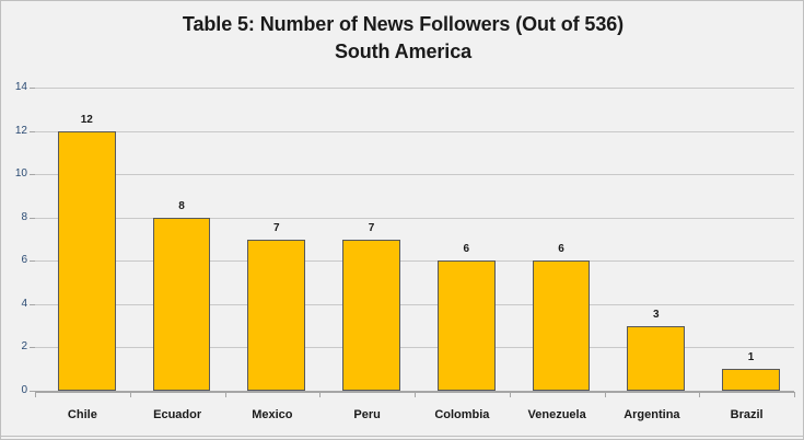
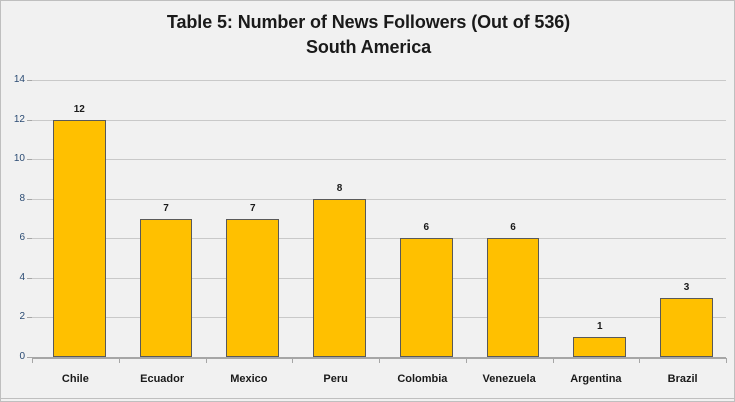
Ecuador: 8 -> 7
Peru: 7 -> 8
Argentina: 3 -> 1
Brazil: 1 -> 3
